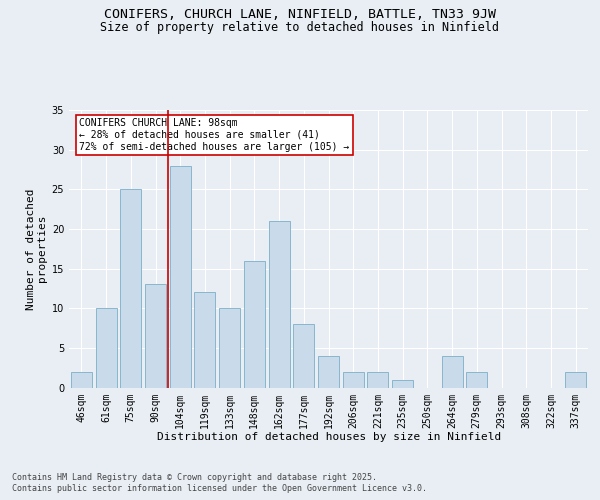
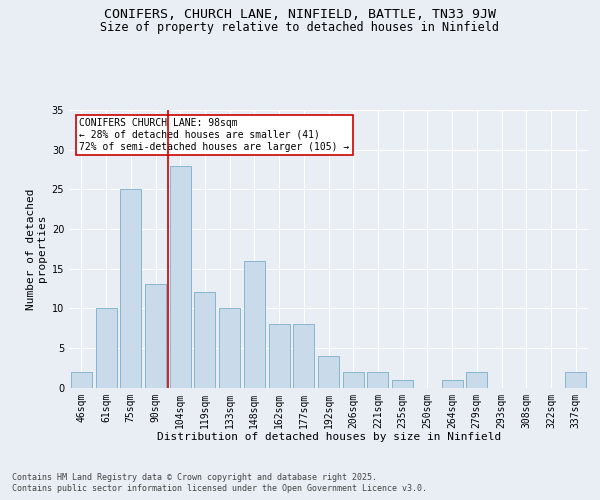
162sqm: 21 -> 8
264sqm: 4 -> 1
